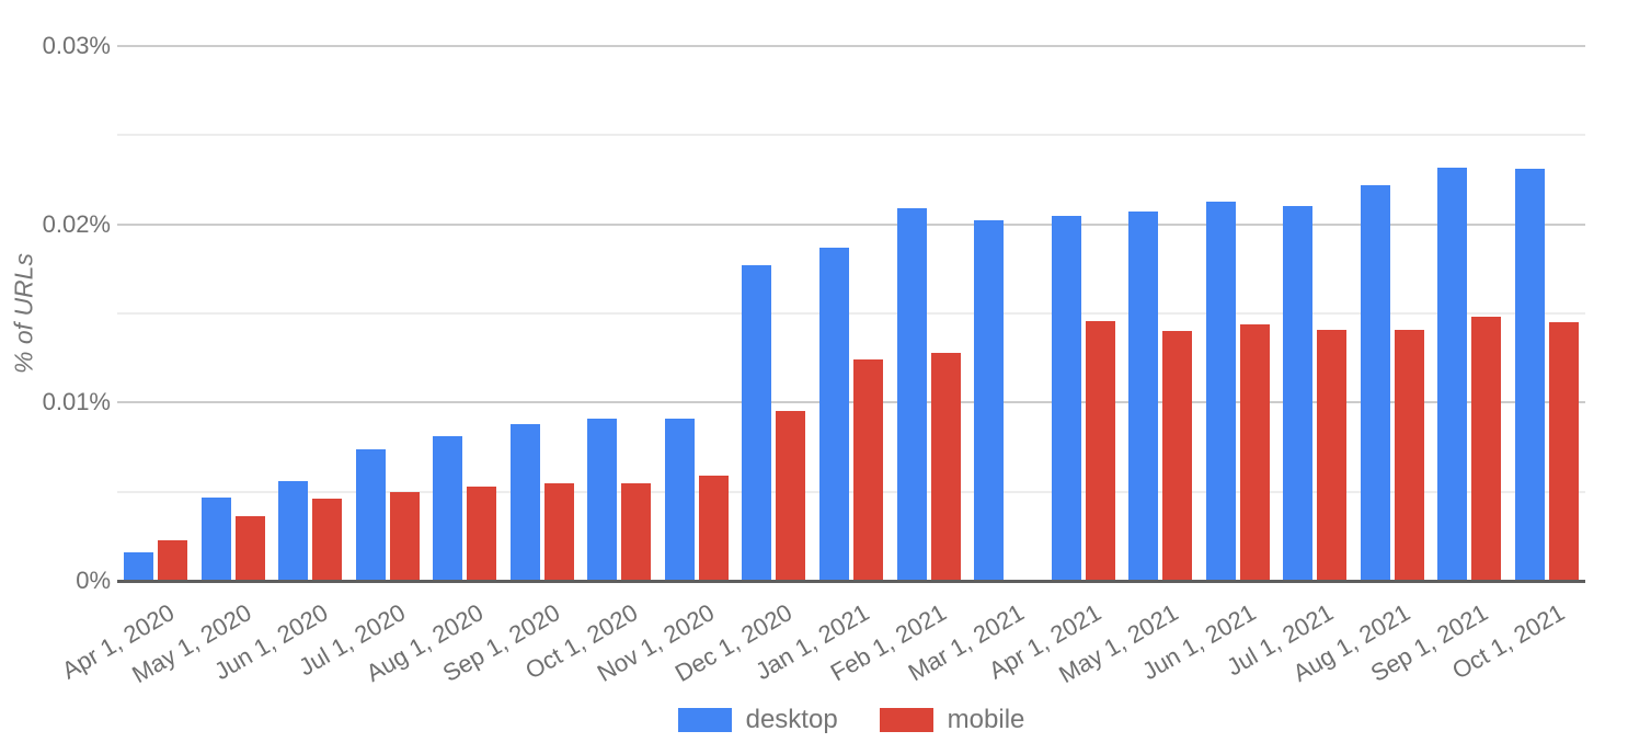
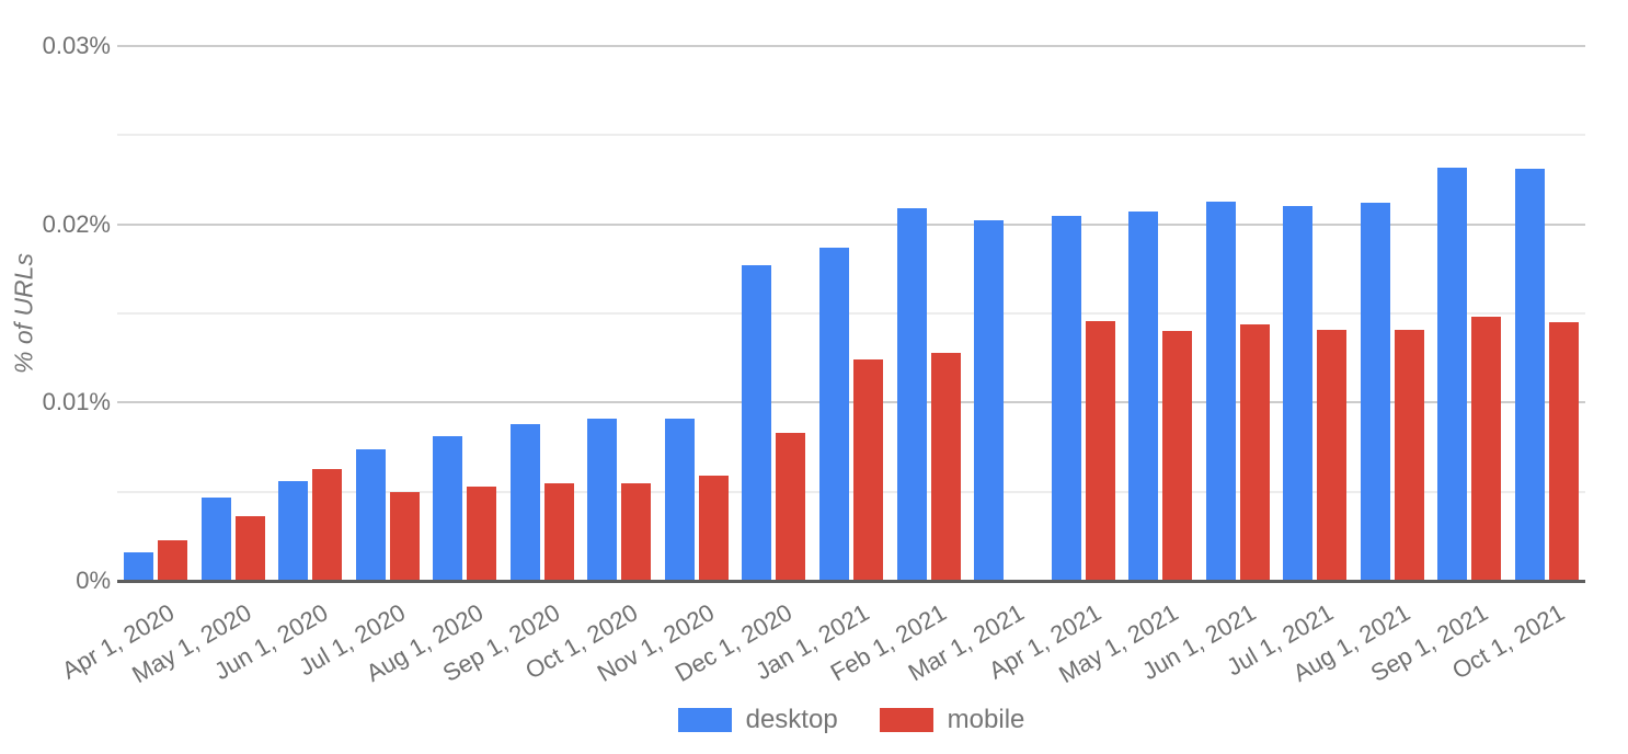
mobile/Jun 1, 2020: 0.0046% -> 0.0063%
mobile/Dec 1, 2020: 0.0095% -> 0.0083%
desktop/Aug 1, 2021: 0.0222% -> 0.0212%
